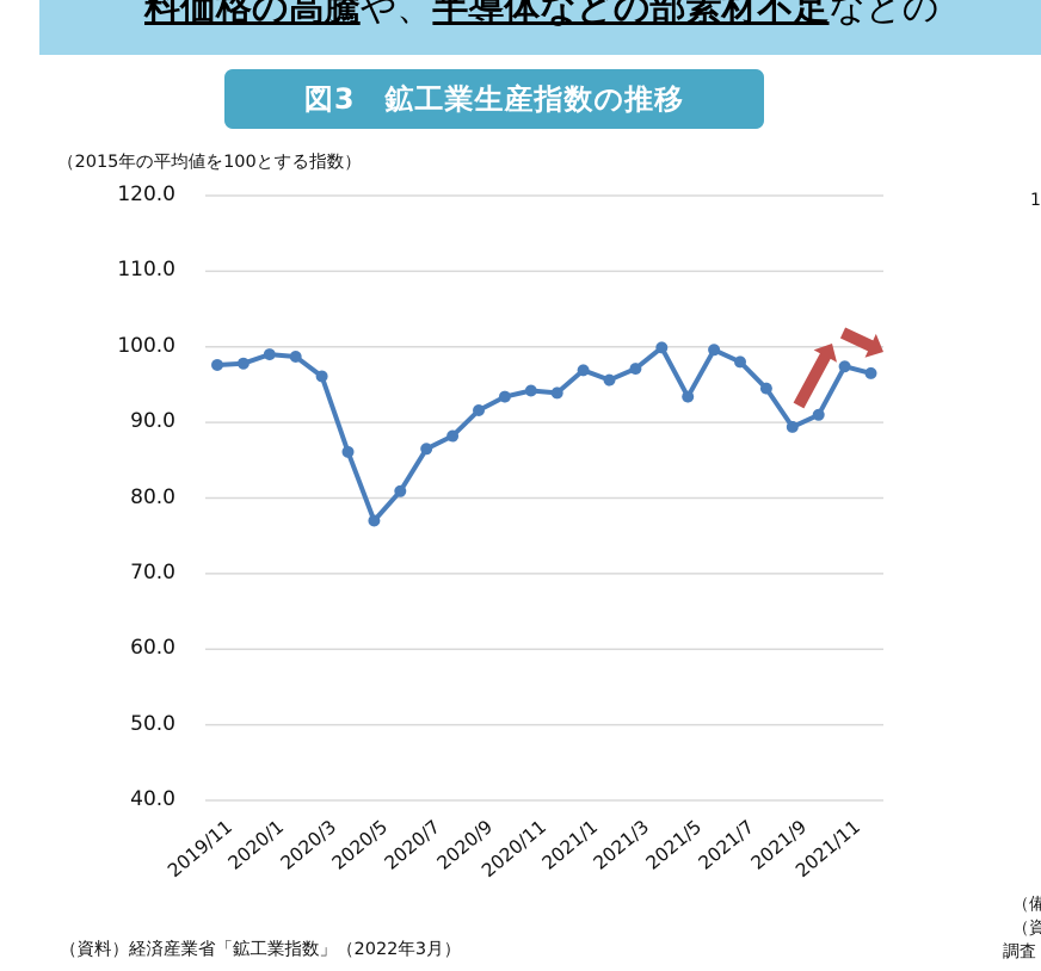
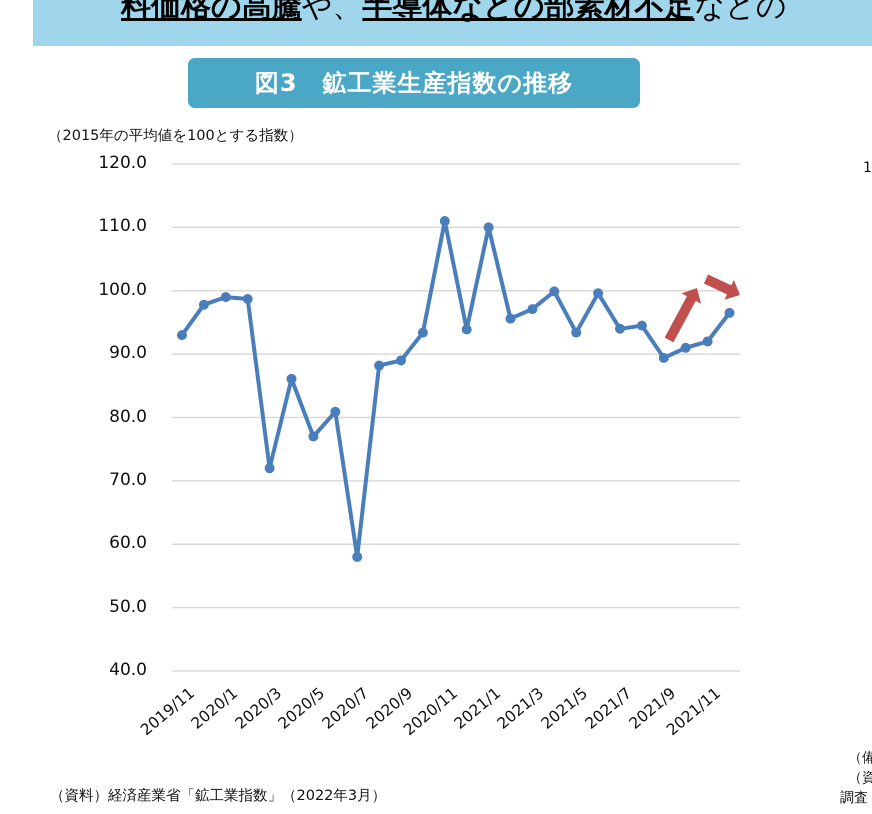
2019/11: 98 -> 93
2020/3: 96 -> 72
2020/7: 86 -> 58
2020/9: 92 -> 89
2020/11: 94 -> 111
2021/1: 97 -> 110
2021/7: 98 -> 94
2021/11: 97 -> 92
